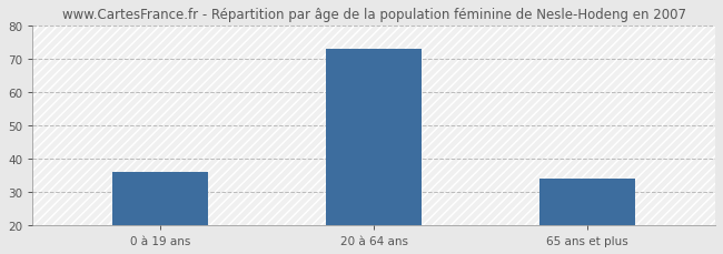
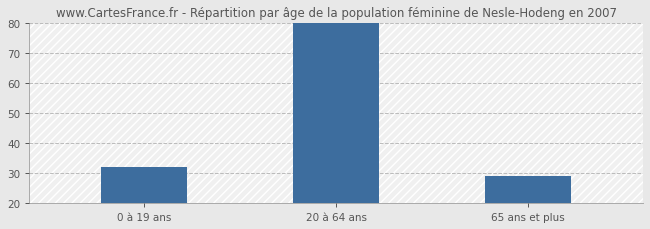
0 à 19 ans: 36 -> 32
20 à 64 ans: 73 -> 80
65 ans et plus: 34 -> 29
